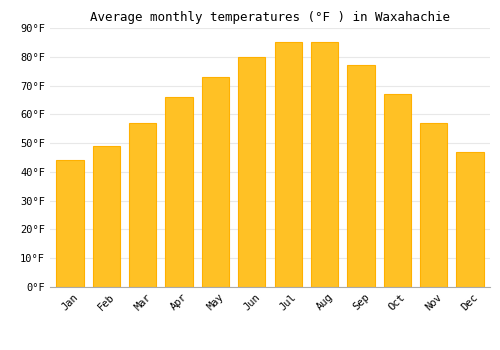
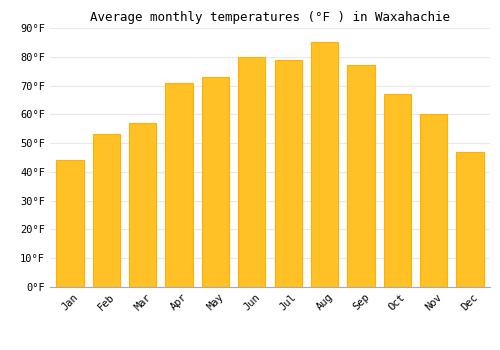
Feb: 49°F -> 53°F
Apr: 66°F -> 71°F
Jul: 85°F -> 79°F
Nov: 57°F -> 60°F
